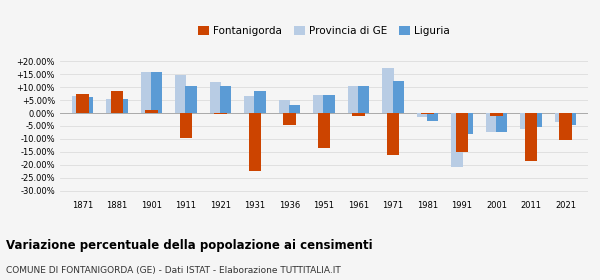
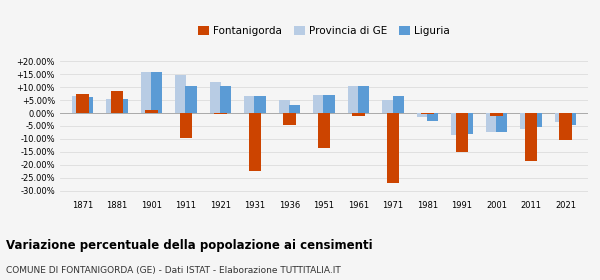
Liguria/1931: 8.5% -> 6.5%
Provincia di GE/1971: 17.5% -> 5.0%
Fontanigorda/1971: -16.0% -> -27.0%
Liguria/1971: 12.5% -> 6.5%
Provincia di GE/1991: -21.0% -> -8.5%
